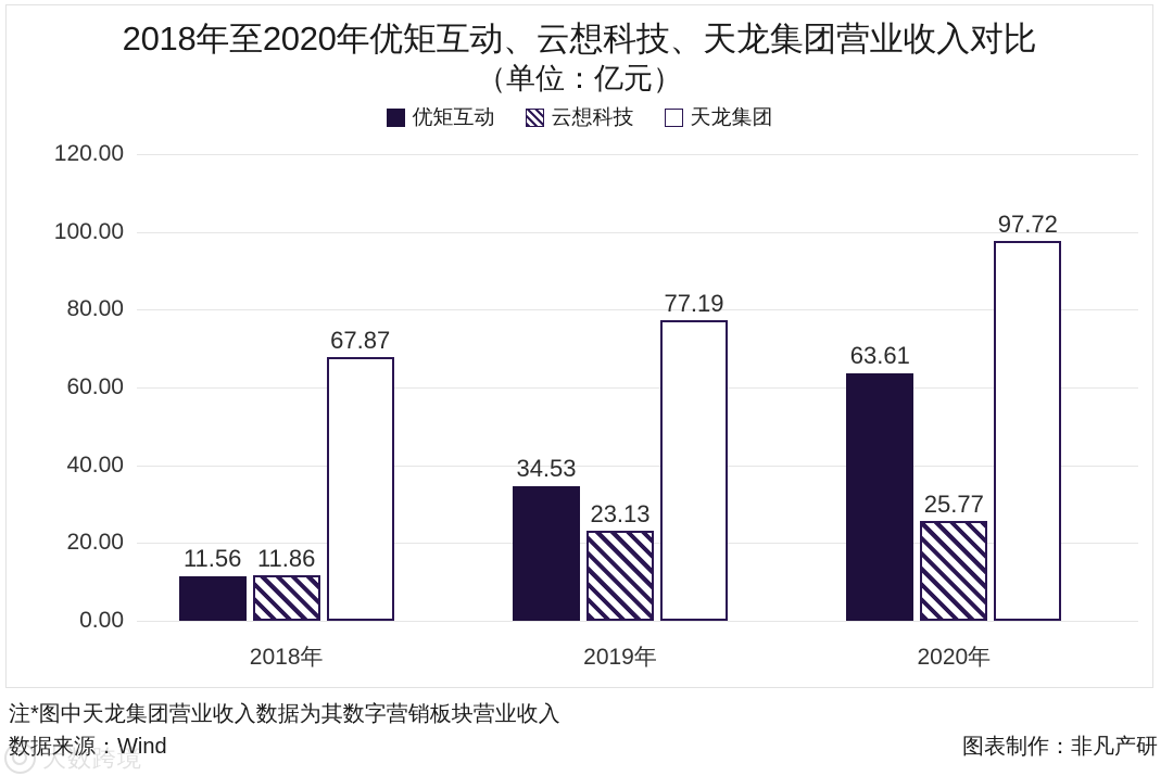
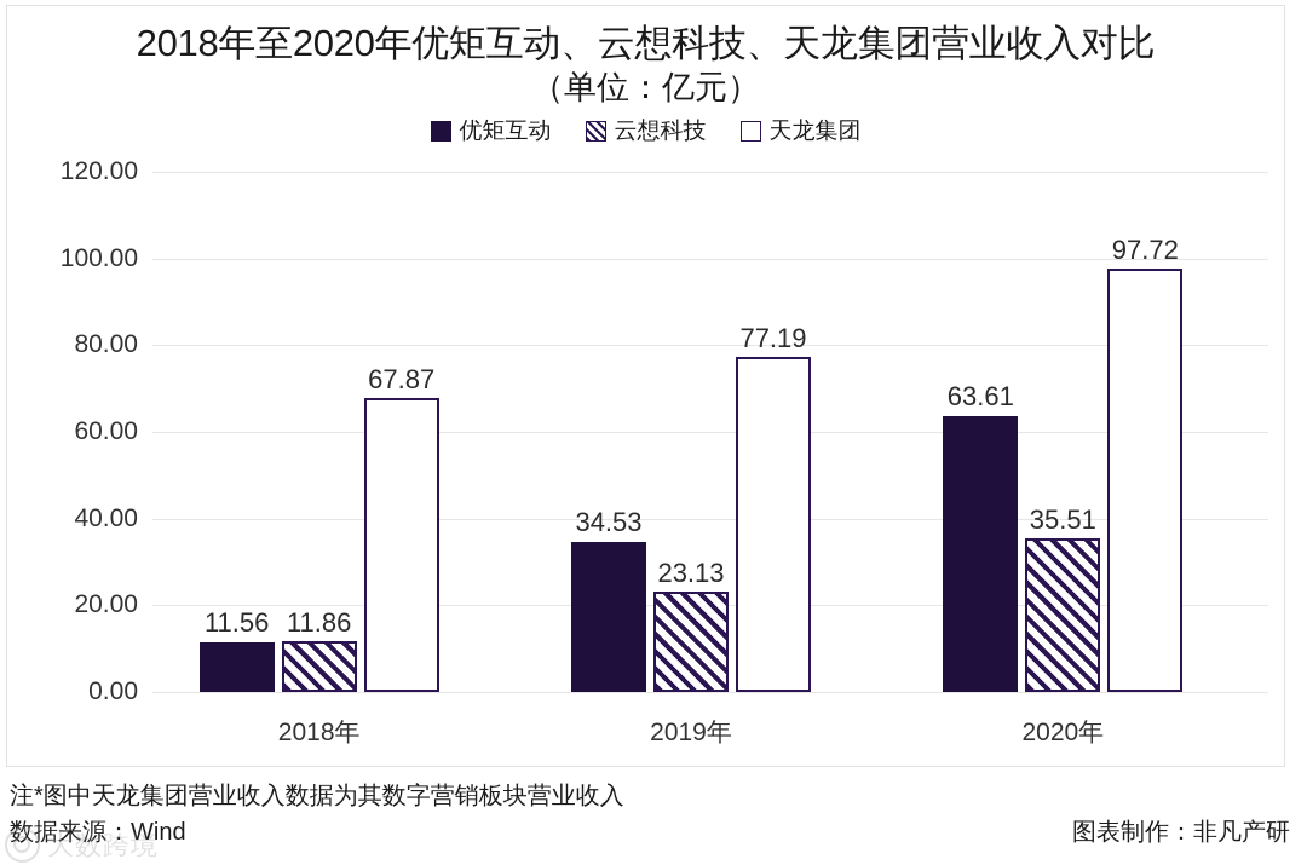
云想科技/2020年: 25.77 -> 35.51
